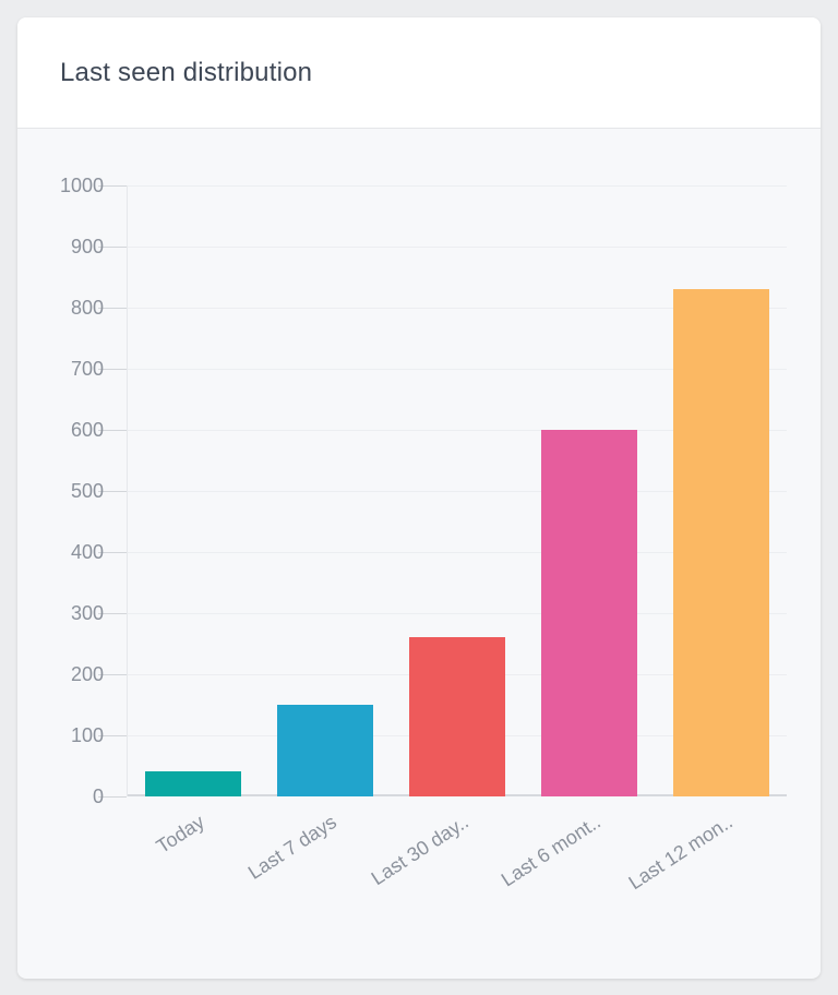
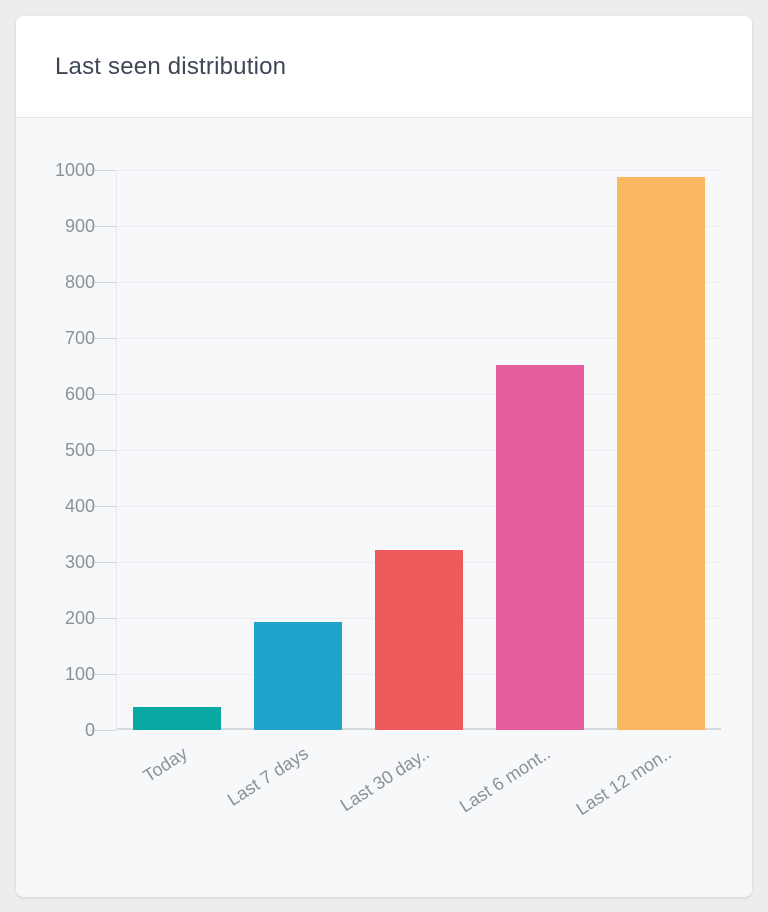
Last 7 days: 150 -> 190
Last 30 day..: 260 -> 320
Last 6 mont..: 600 -> 650
Last 12 mon..: 830 -> 990
